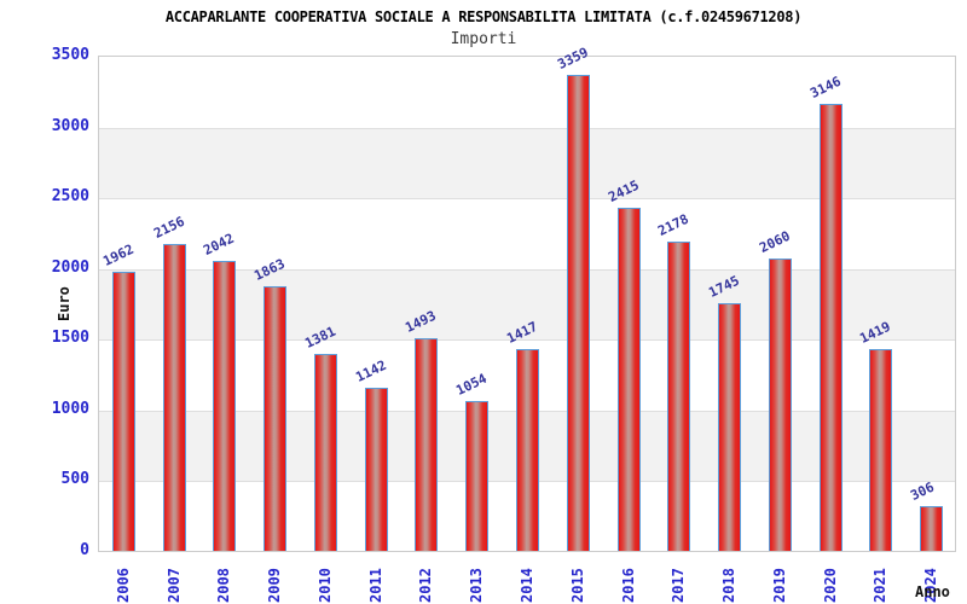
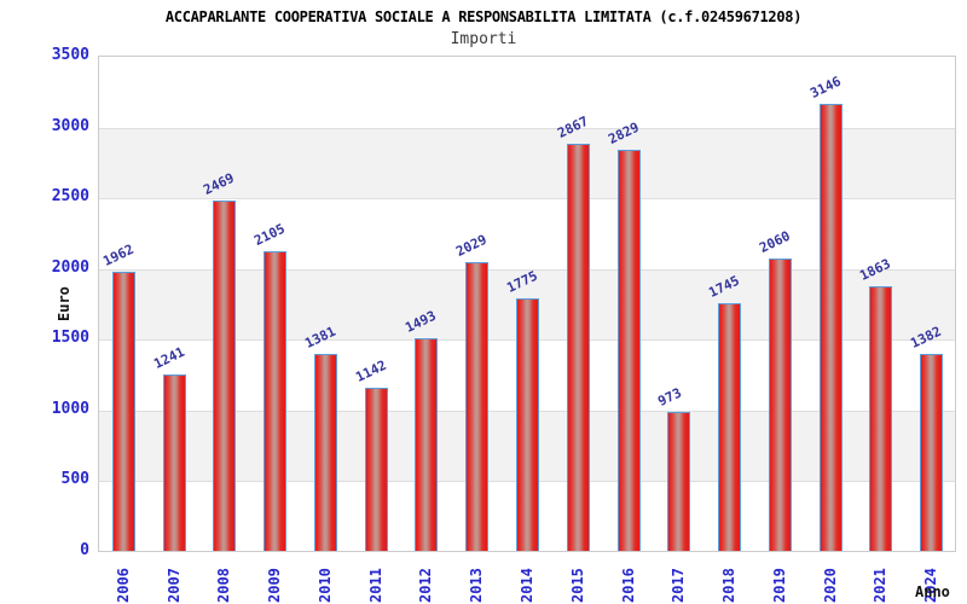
2007: 2156 -> 1241
2008: 2042 -> 2469
2009: 1863 -> 2105
2013: 1054 -> 2029
2014: 1417 -> 1775
2015: 3359 -> 2867
2016: 2415 -> 2829
2017: 2178 -> 973
2021: 1419 -> 1863
2024: 306 -> 1382
